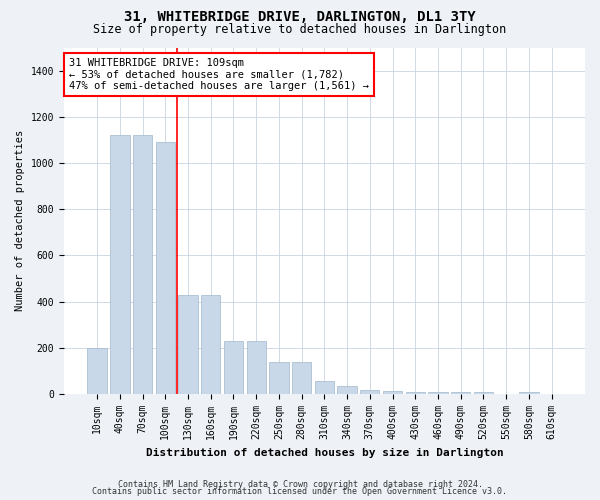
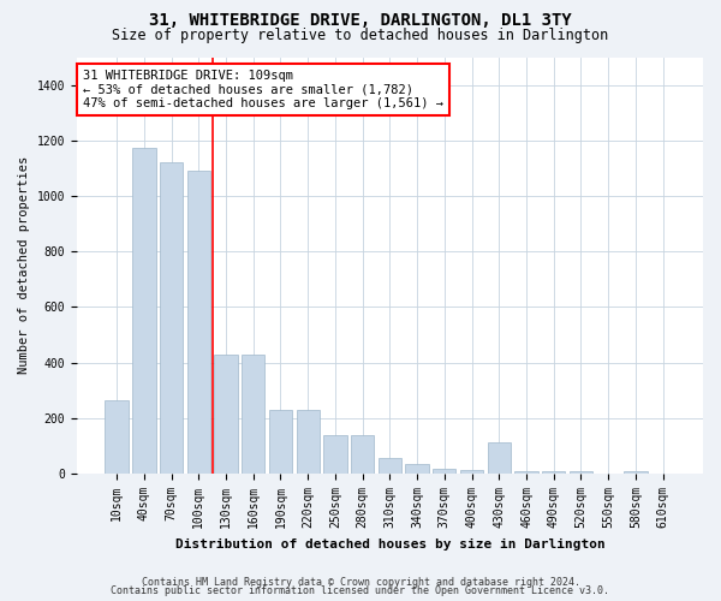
10sqm: 200 -> 265
40sqm: 1120 -> 1175
430sqm: 10 -> 115
